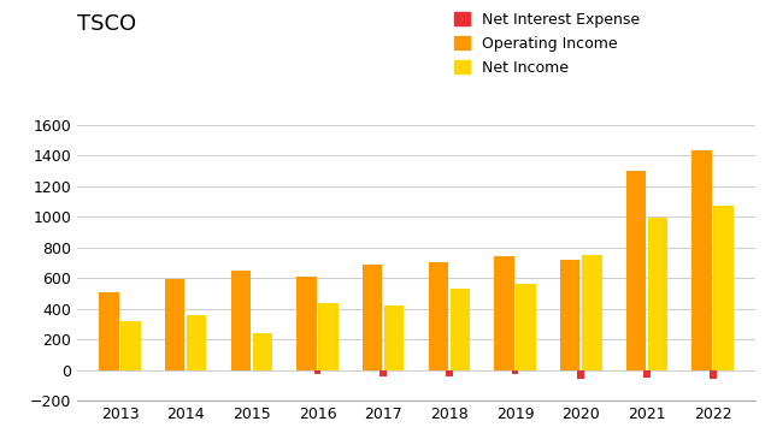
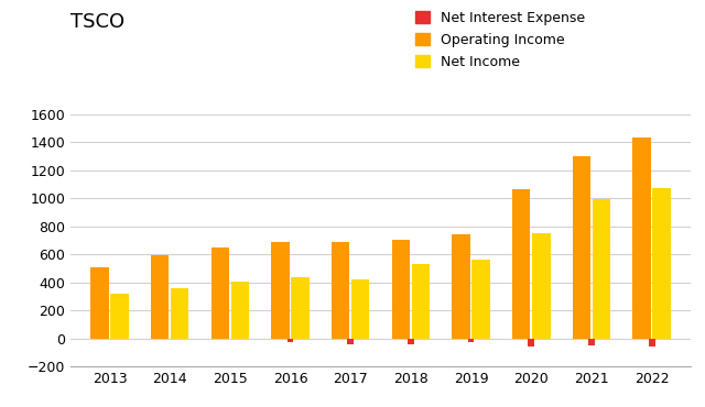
Net Income/2015: 240 -> 400
Operating Income/2016: 610 -> 690
Operating Income/2020: 720 -> 1060
